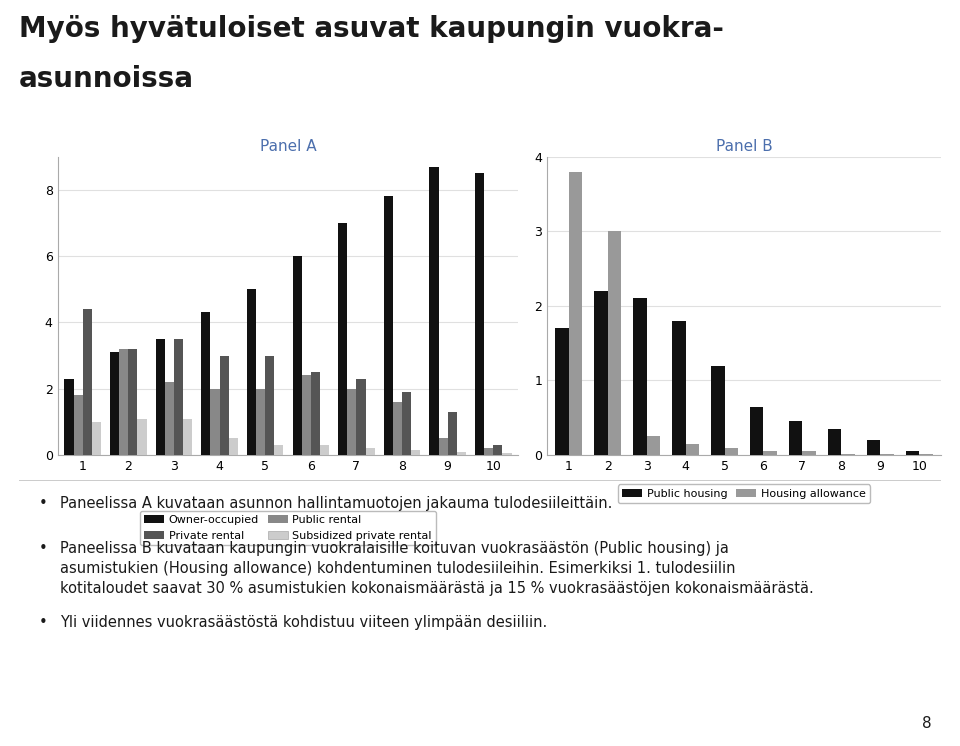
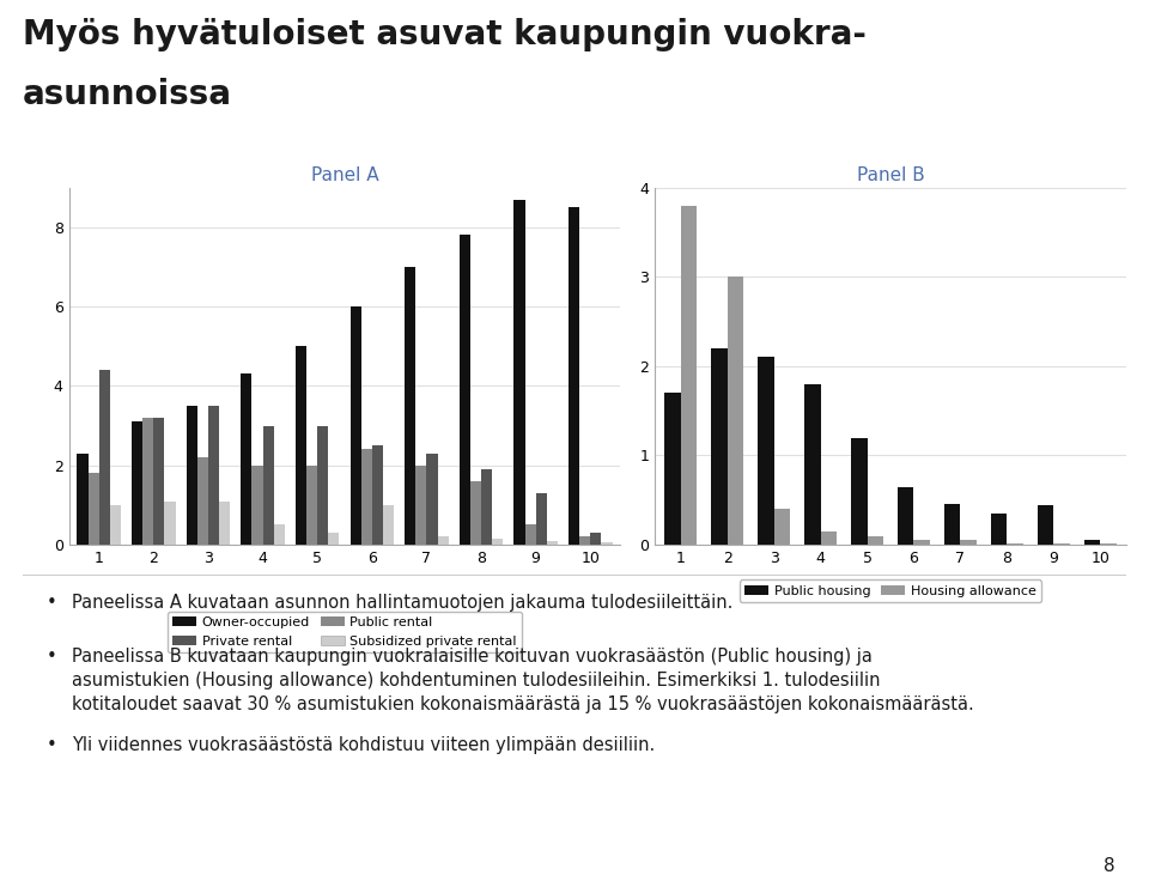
Panel A/Subsidized private rental/6: 0.30 -> 1.00
Panel B/Housing allowance/3: 0.25 -> 0.40
Panel B/Public housing/9: 0.20 -> 0.44
